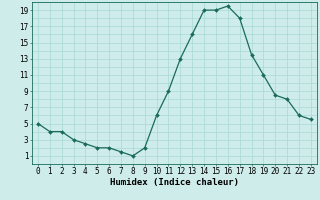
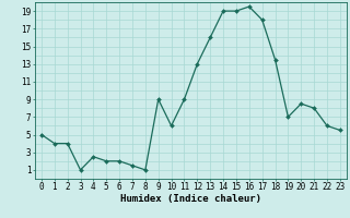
3: 3.0 -> 1.0
9: 2.0 -> 9.0
19: 11.0 -> 7.0
